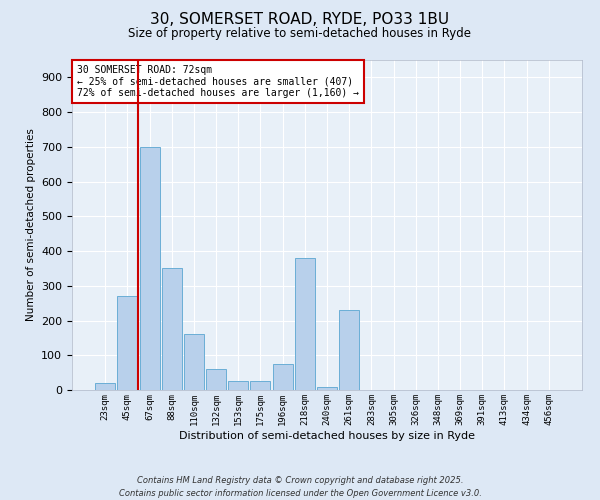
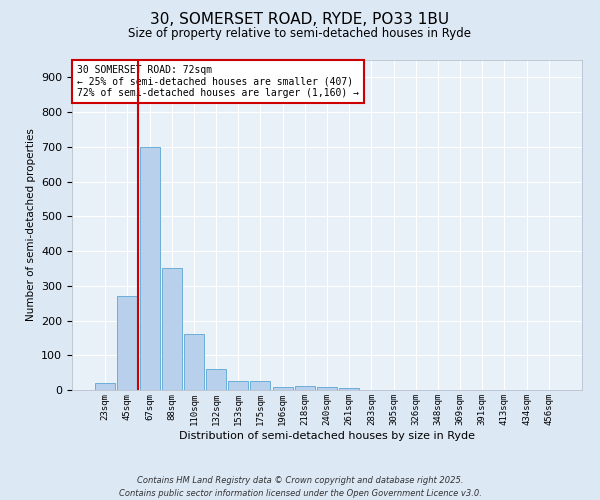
196sqm: 75 -> 10
218sqm: 380 -> 12
261sqm: 230 -> 5
